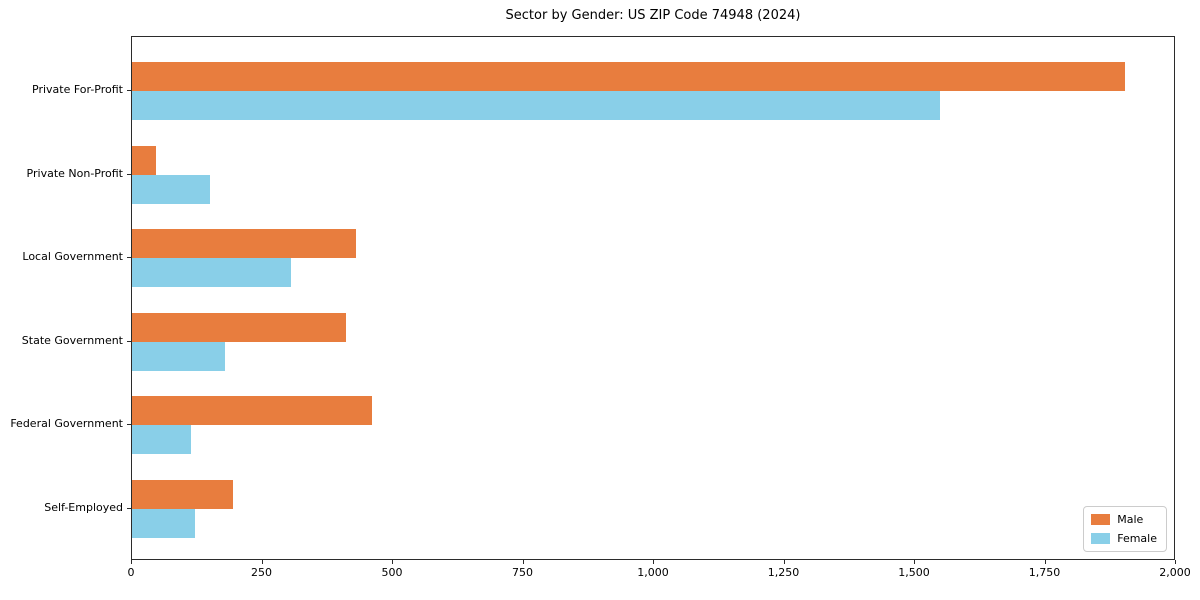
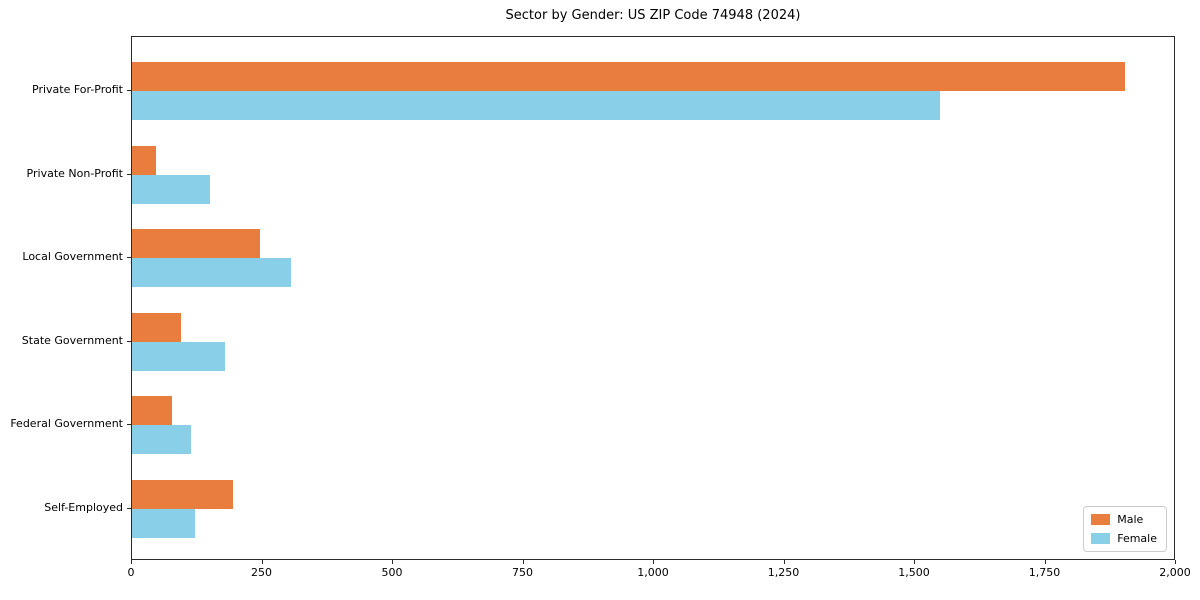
Male/Local Government: 430 -> 240
Male/State Government: 410 -> 100
Male/Federal Government: 460 -> 80
